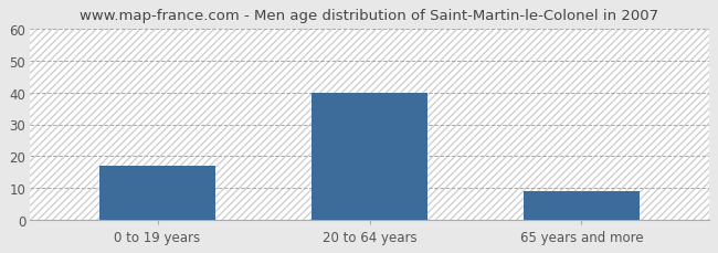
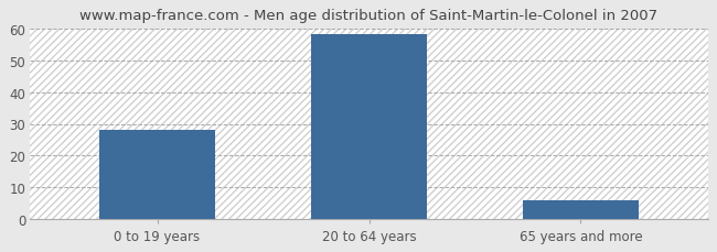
0 to 19 years: 17 -> 28
20 to 64 years: 40 -> 58
65 years and more: 9 -> 6
